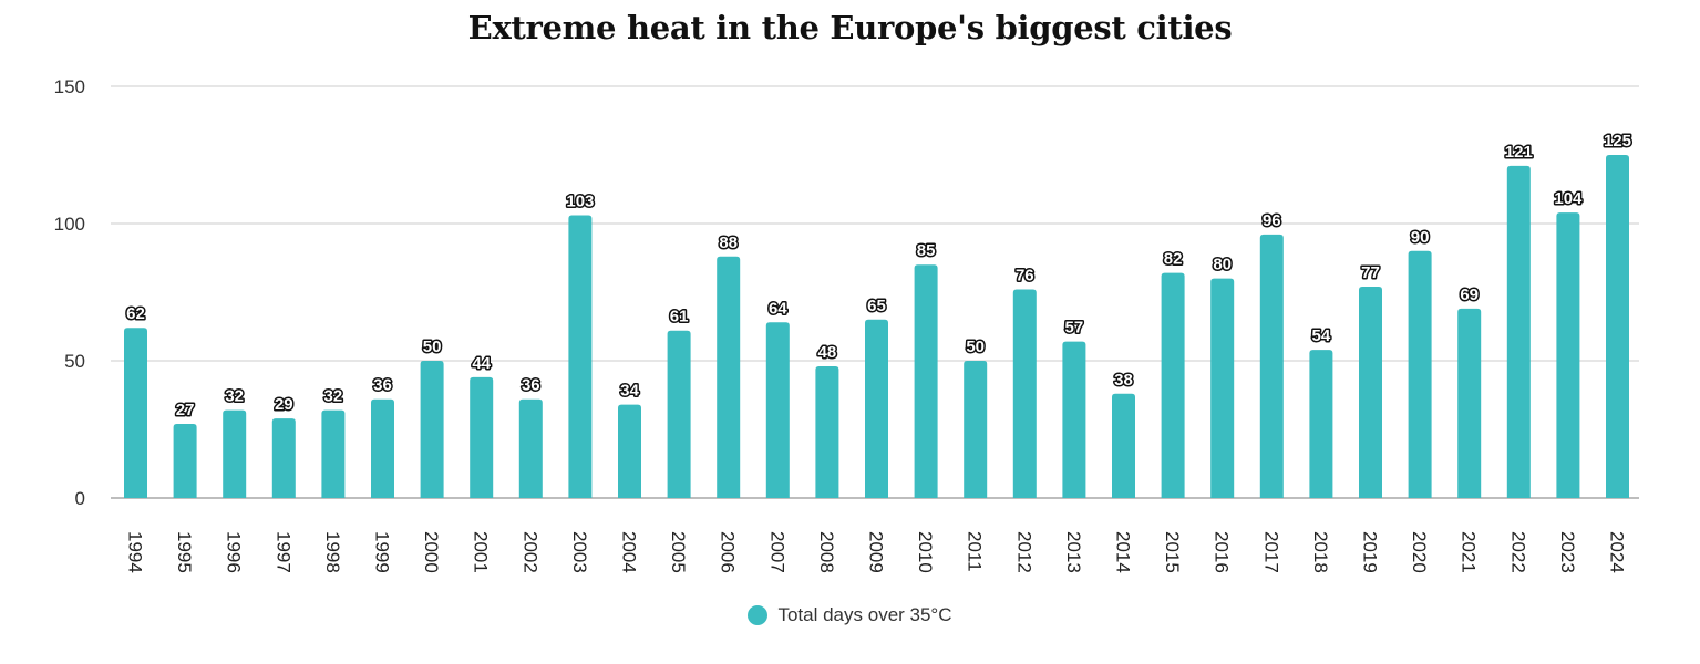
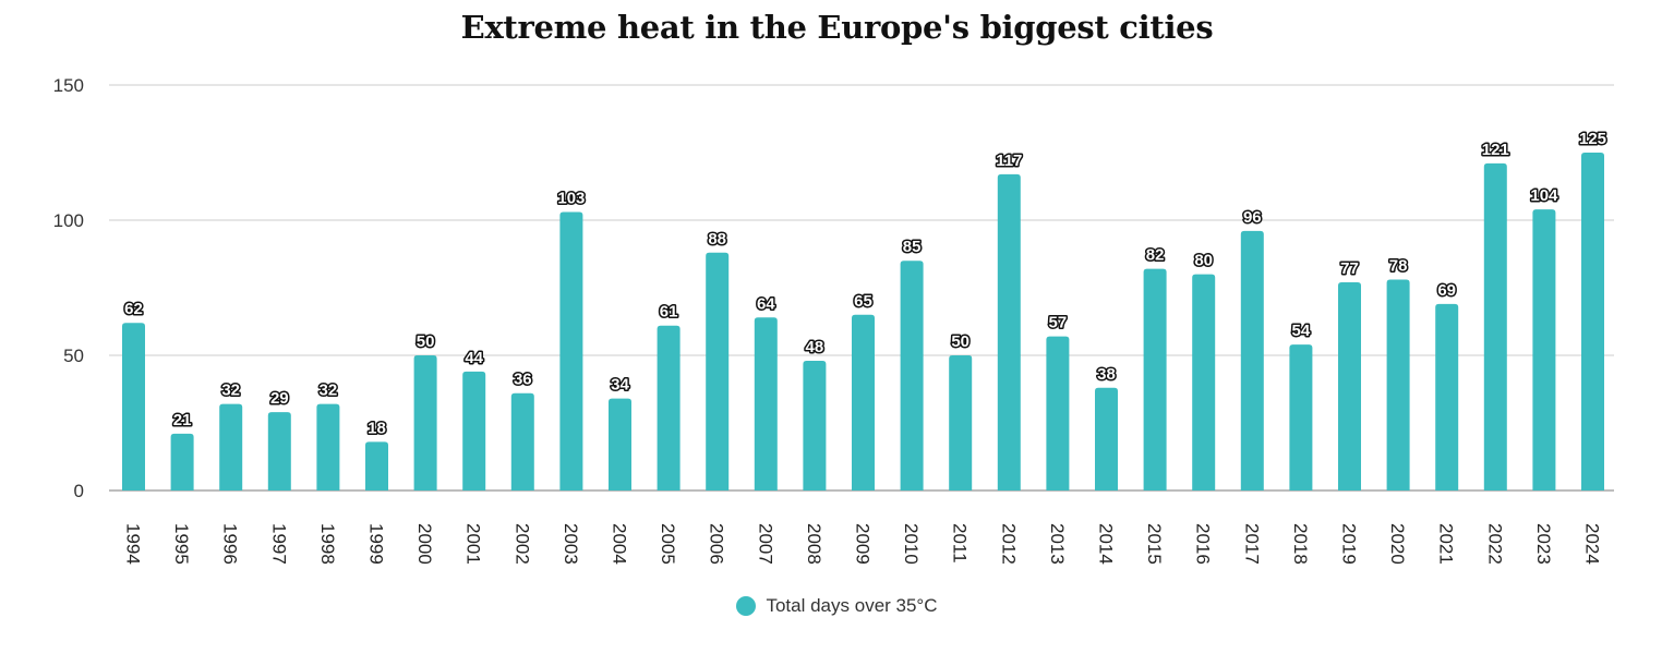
1995: 27 -> 21
1999: 36 -> 18
2012: 76 -> 117
2020: 90 -> 78
